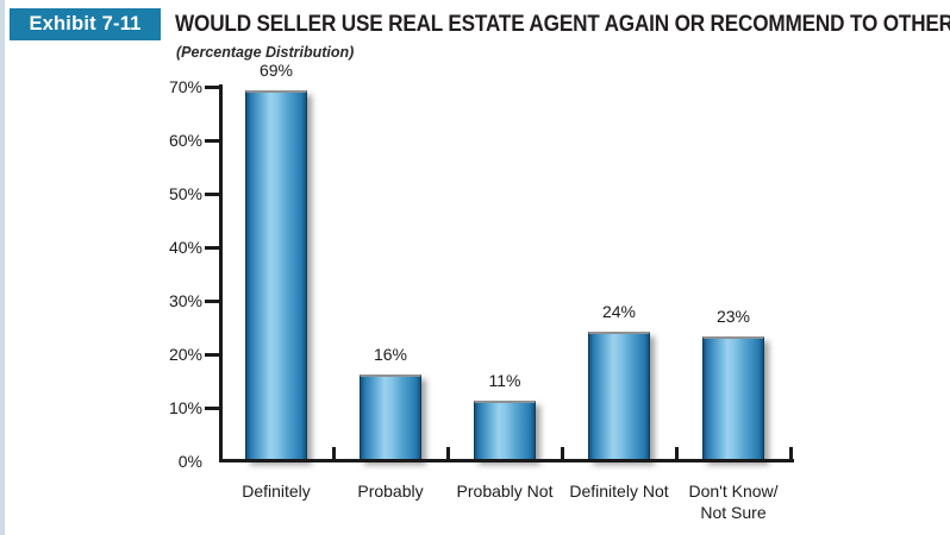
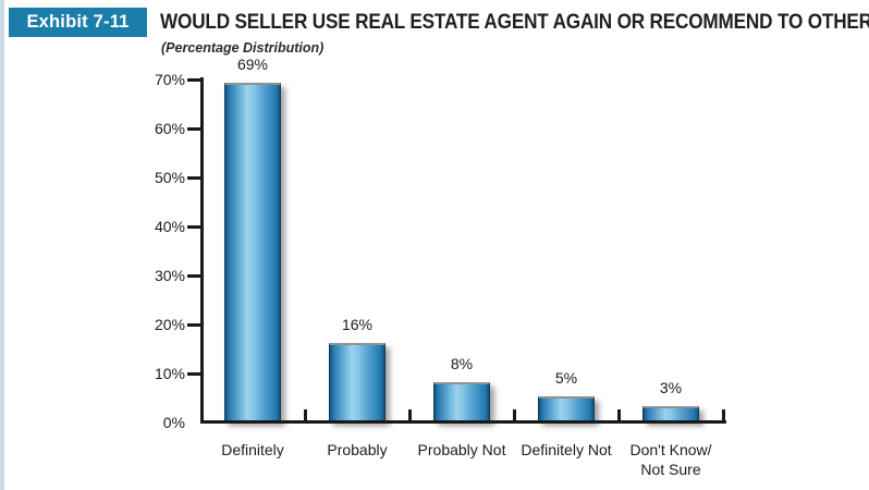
Probably Not: 11% -> 8%
Definitely Not: 24% -> 5%
Don't Know/ Not Sure: 23% -> 3%
